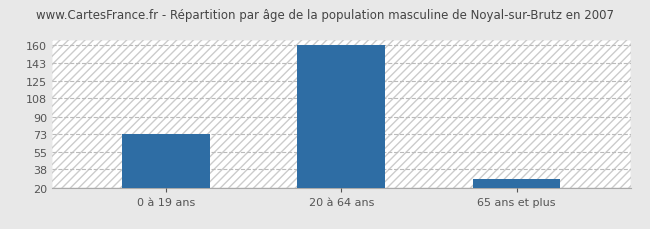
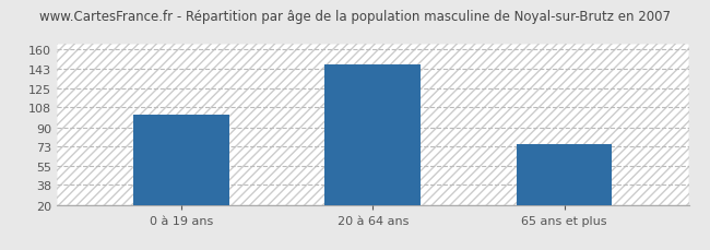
0 à 19 ans: 73 -> 101
20 à 64 ans: 160 -> 147
65 ans et plus: 28 -> 75
